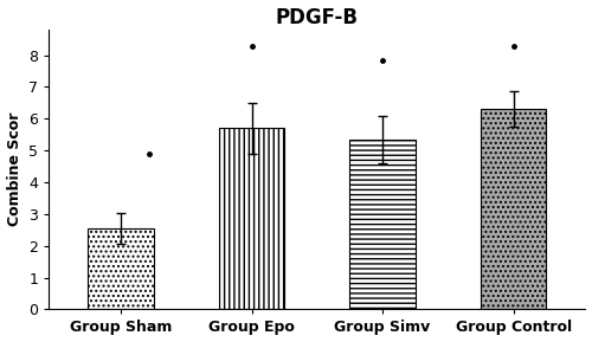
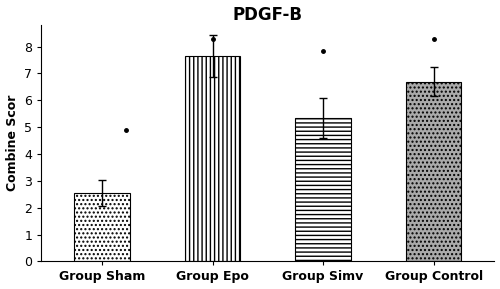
Group Epo: 5.70 -> 7.65
Group Control: 6.30 -> 6.70
